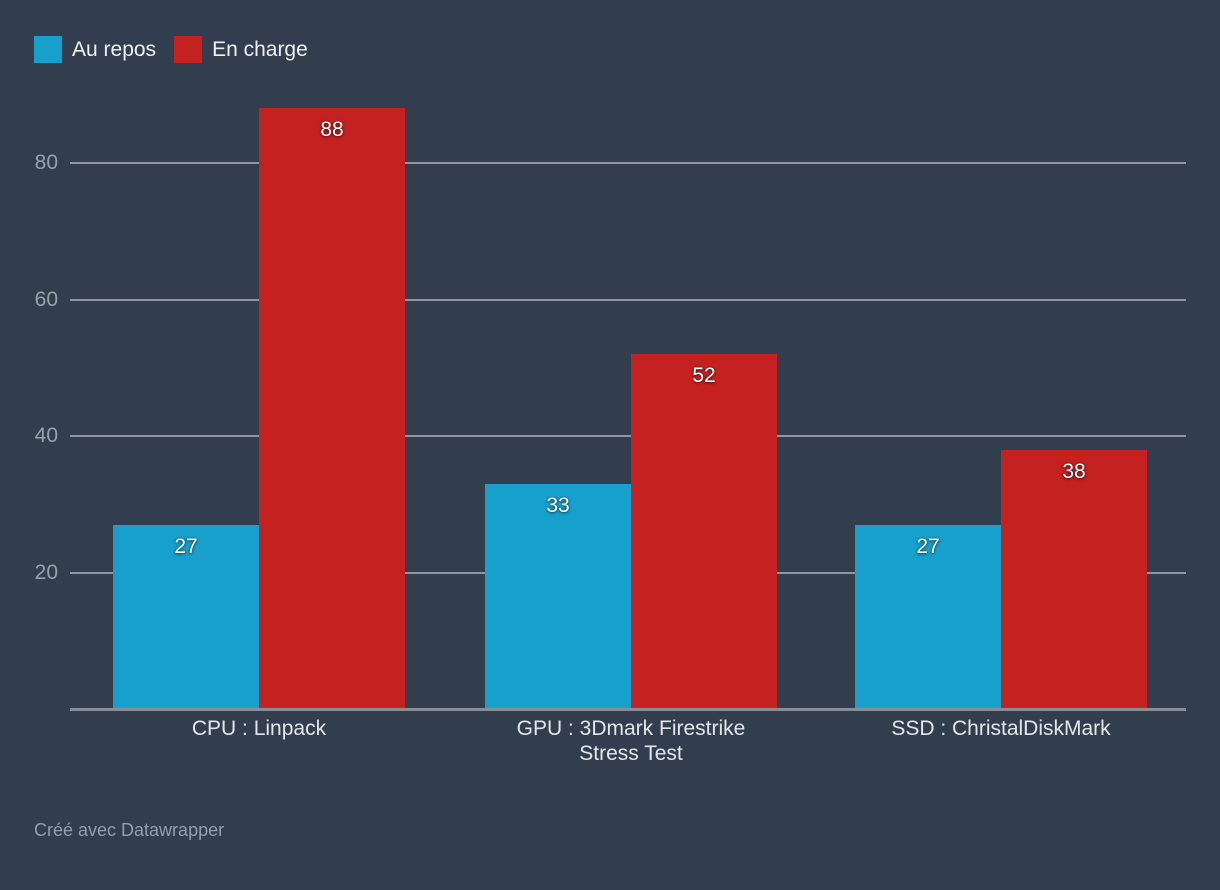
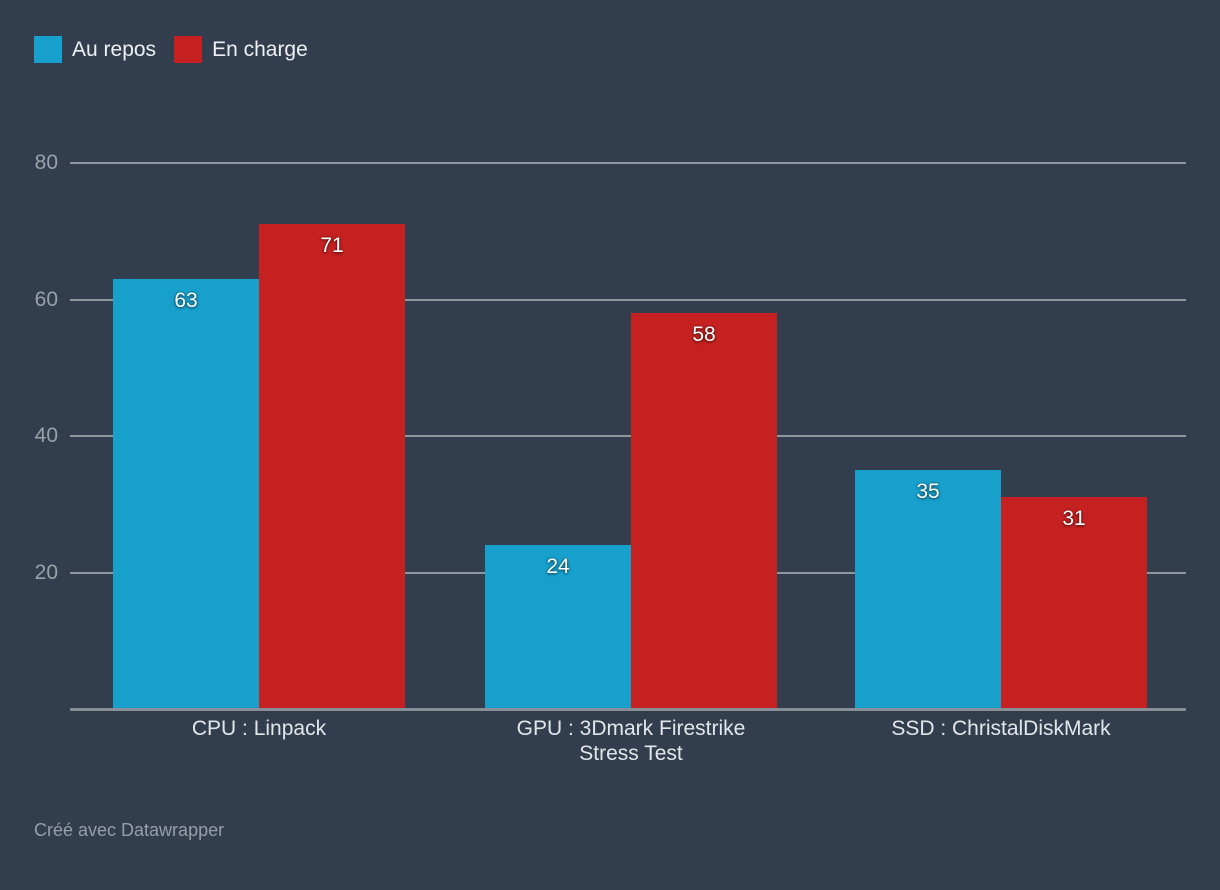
Au repos/CPU : Linpack: 27 -> 63
En charge/CPU : Linpack: 88 -> 71
Au repos/GPU : 3Dmark Firestrike Stress Test: 33 -> 24
En charge/GPU : 3Dmark Firestrike Stress Test: 52 -> 58
Au repos/SSD : ChristalDiskMark: 27 -> 35
En charge/SSD : ChristalDiskMark: 38 -> 31
